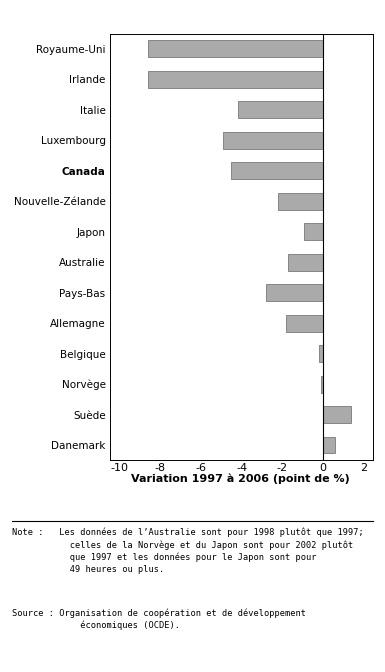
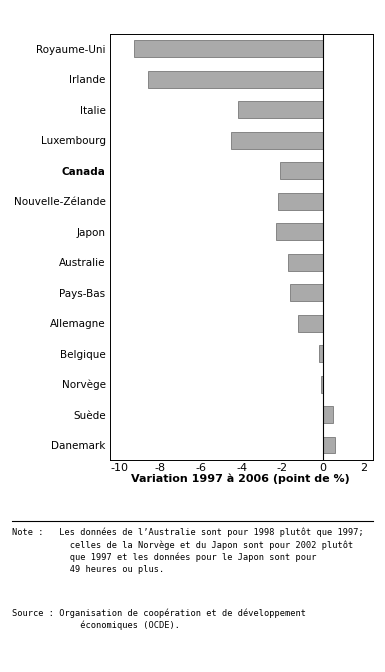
Royaume-Uni: -8.6 -> -9.3
Luxembourg: -4.9 -> -4.5
Canada: -4.5 -> -2.1
Japon: -0.9 -> -2.3
Pays-Bas: -2.8 -> -1.6
Allemagne: -1.8 -> -1.2
Suède: 1.4 -> 0.5
